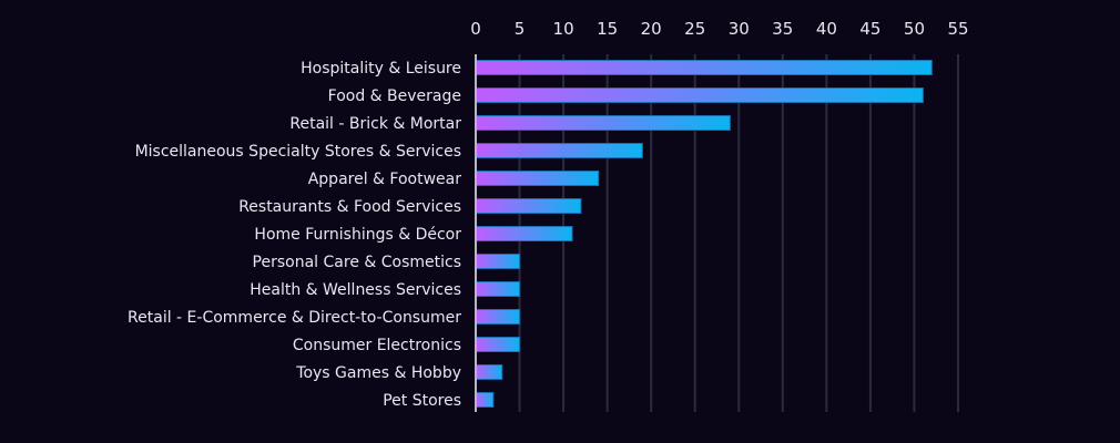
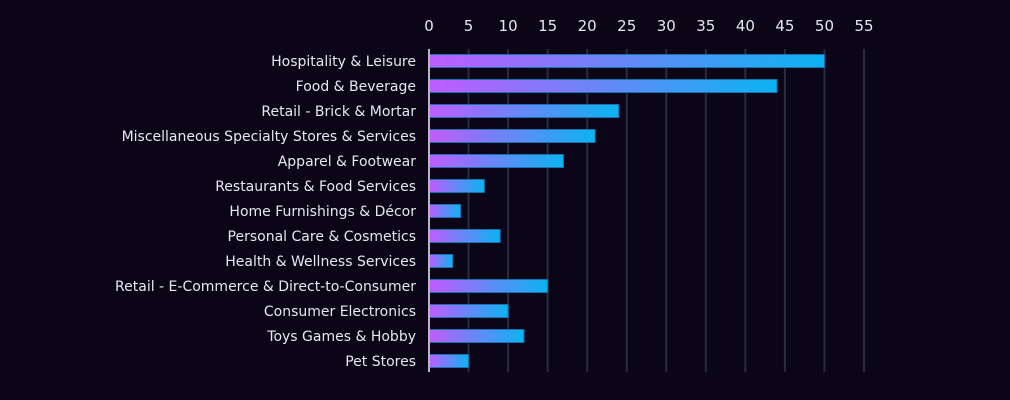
Hospitality & Leisure: 52 -> 50
Food & Beverage: 51 -> 44
Retail - Brick & Mortar: 29 -> 24
Miscellaneous Specialty Stores & Services: 19 -> 21
Apparel & Footwear: 14 -> 17
Restaurants & Food Services: 12 -> 7
Home Furnishings & Décor: 11 -> 4
Personal Care & Cosmetics: 5 -> 9
Health & Wellness Services: 5 -> 3
Retail - E-Commerce & Direct-to-Consumer: 5 -> 15
Consumer Electronics: 5 -> 10
Toys Games & Hobby: 3 -> 12
Pet Stores: 2 -> 5
